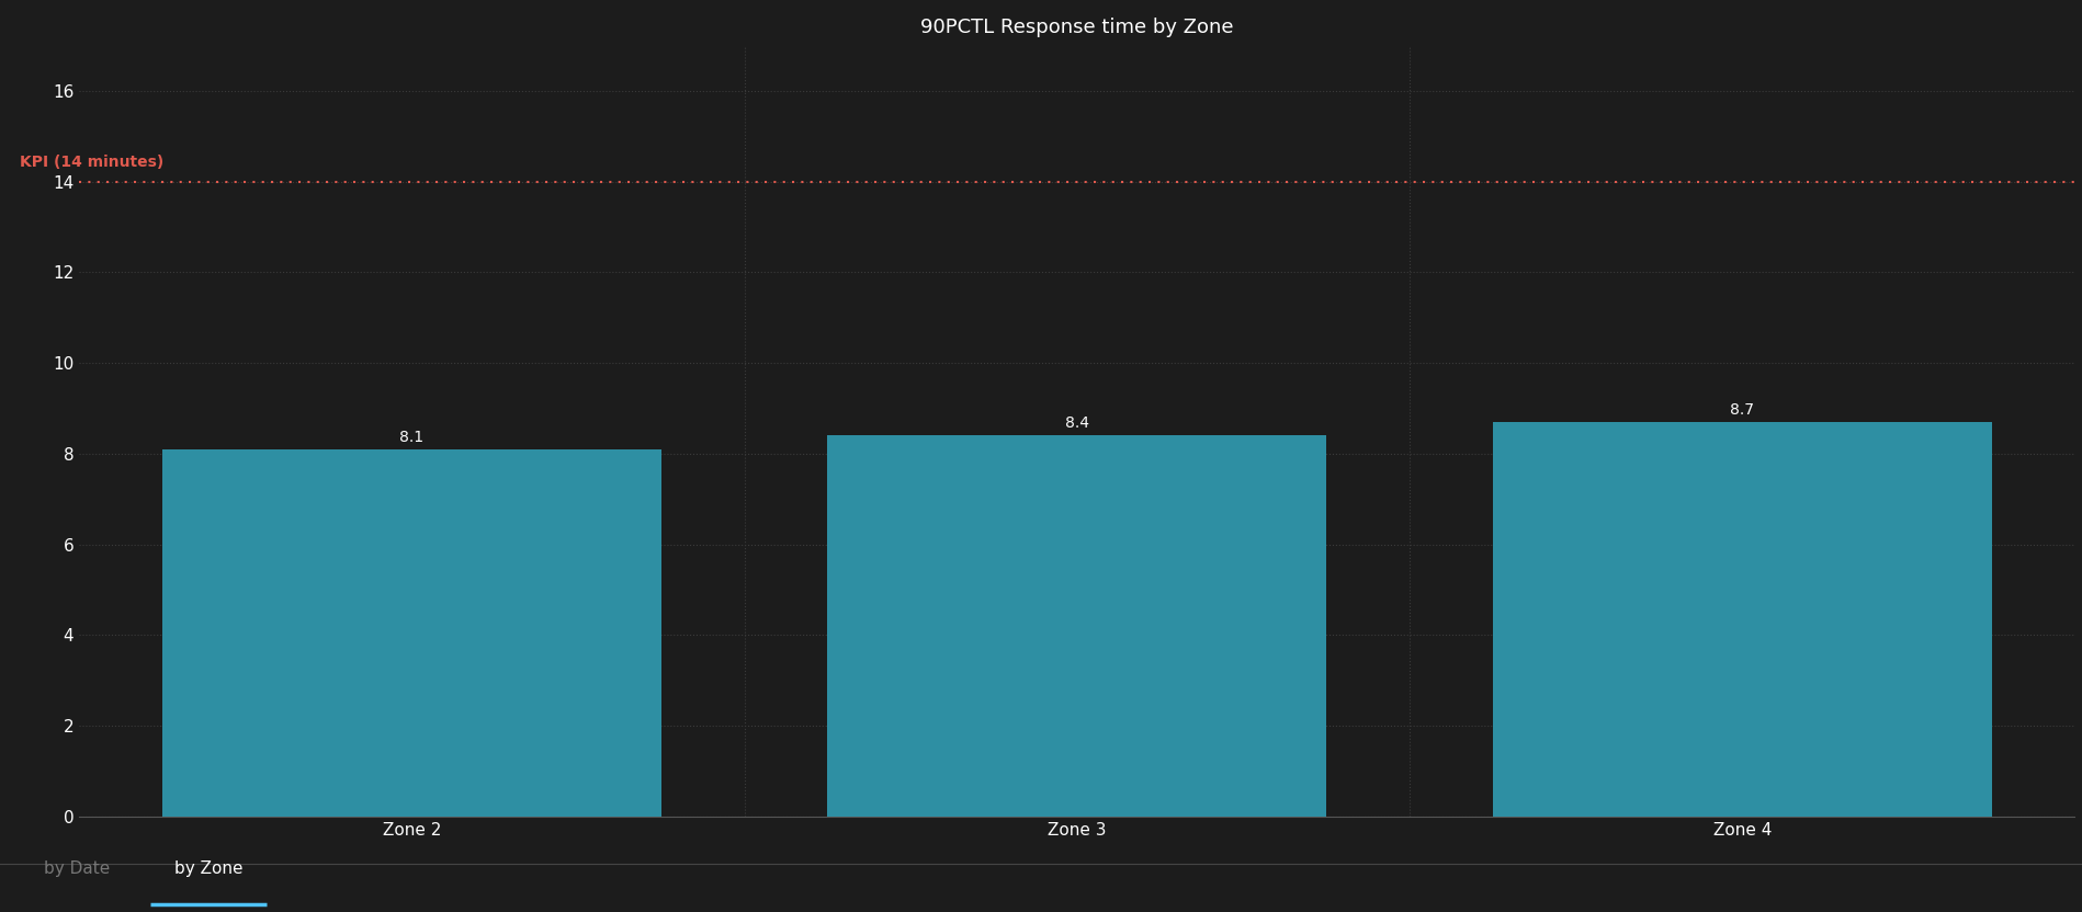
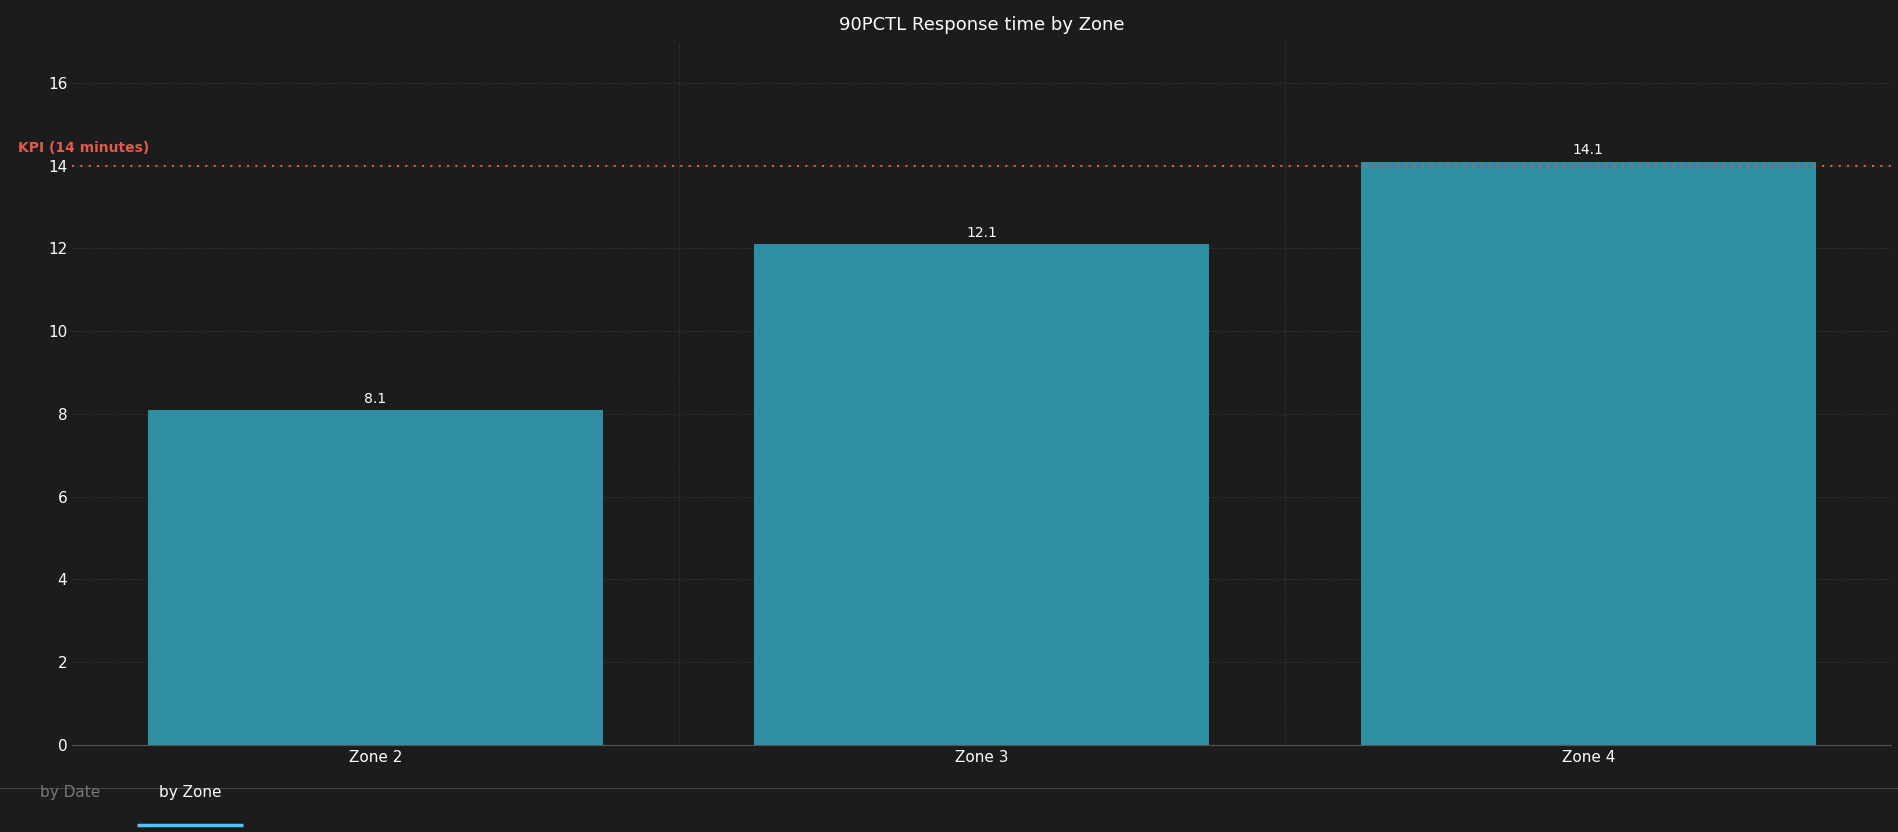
Zone 3: 8.4 -> 12.1
Zone 4: 8.7 -> 14.1
